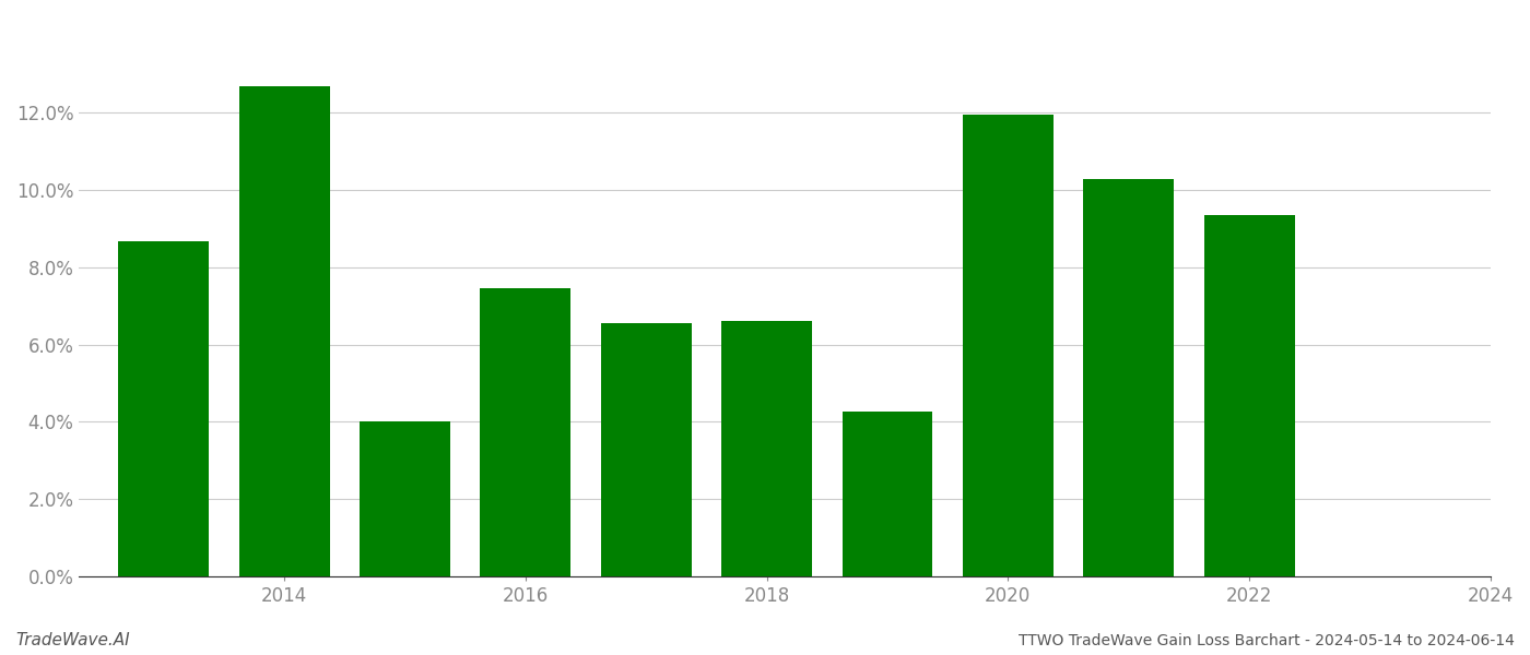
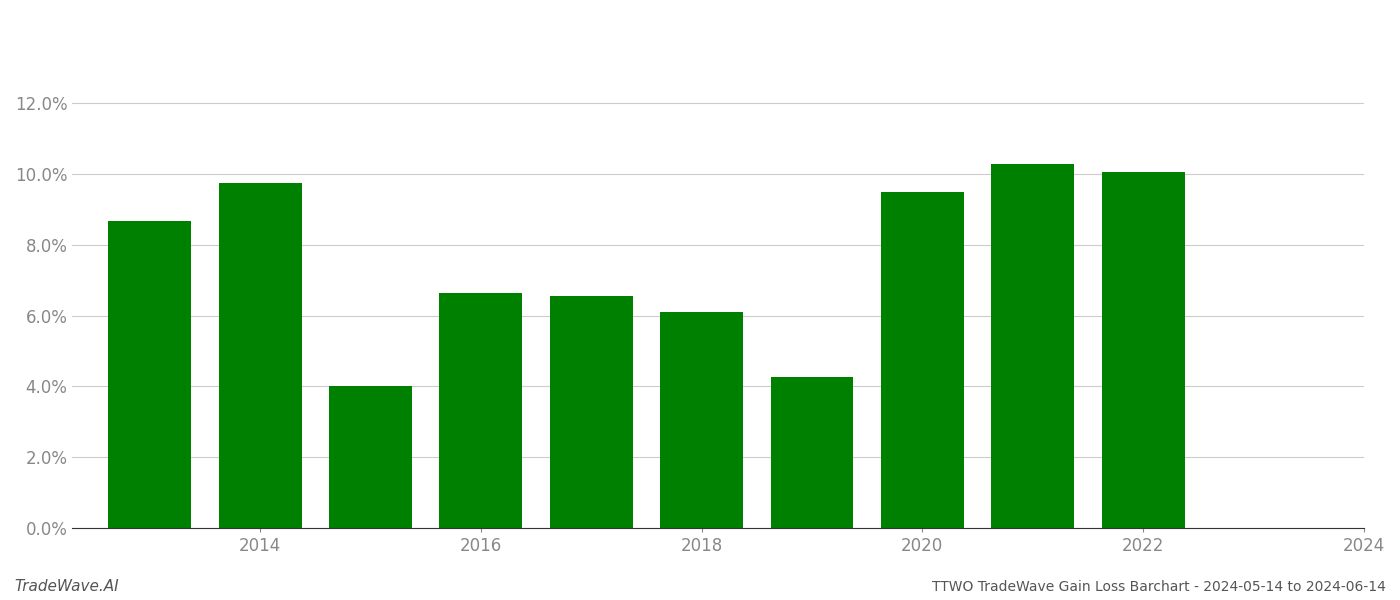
2014: 12.68% -> 9.75%
2016: 7.45% -> 6.65%
2018: 6.60% -> 6.10%
2020: 11.95% -> 9.50%
2022: 9.35% -> 10.05%
